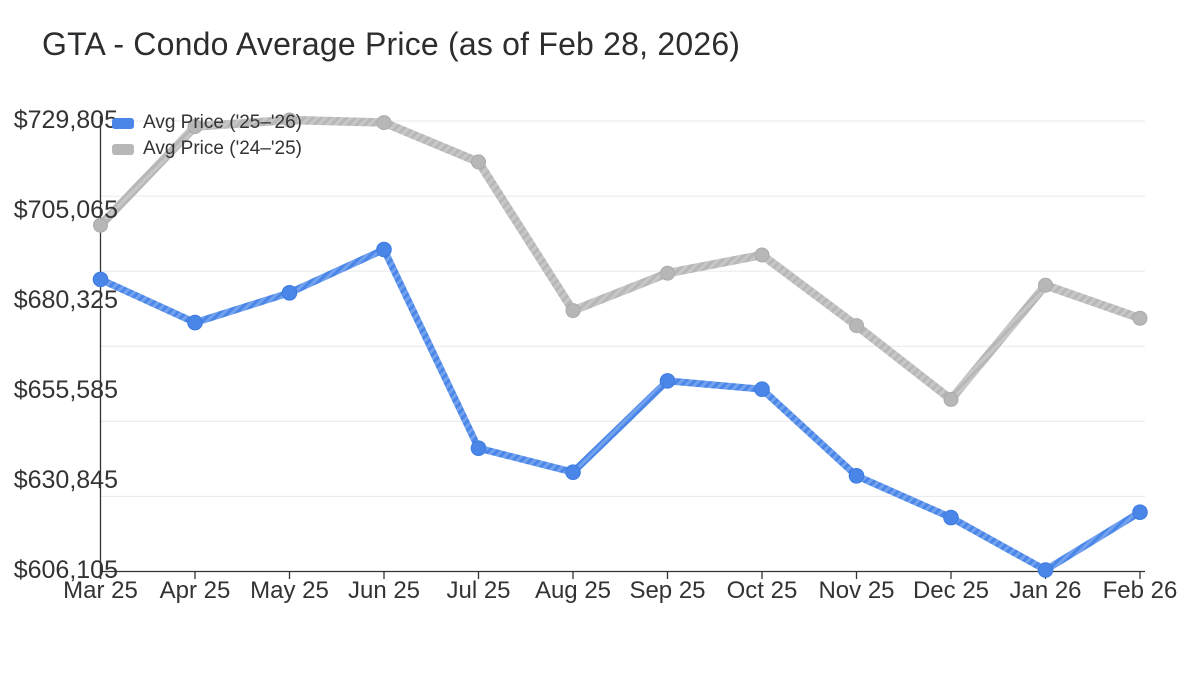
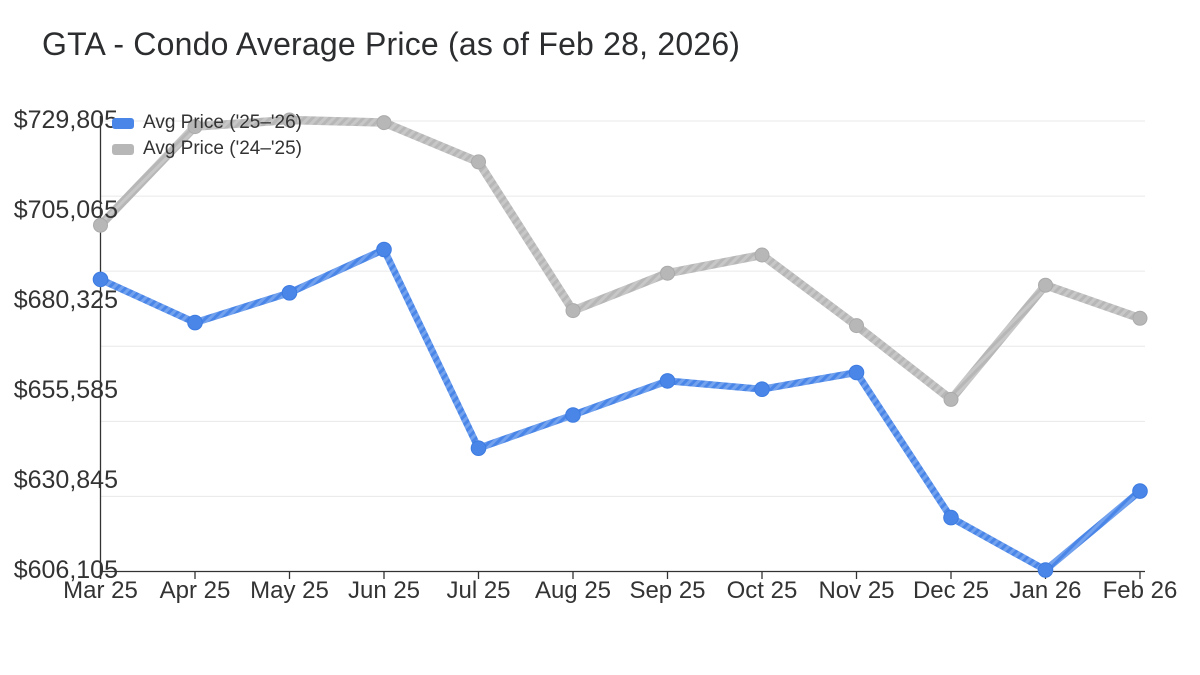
Avg Price ('25–'26)/Aug 25: $633000 -> $649000
Avg Price ('25–'26)/Nov 25: $632000 -> $660000
Avg Price ('25–'26)/Feb 26: $622000 -> $628000
